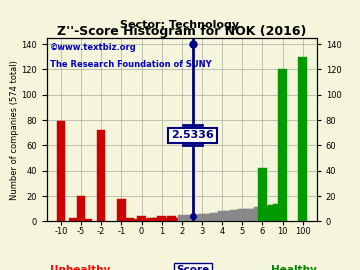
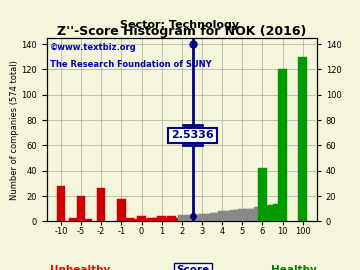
-10: 79 -> 28
-2: 72 -> 26
